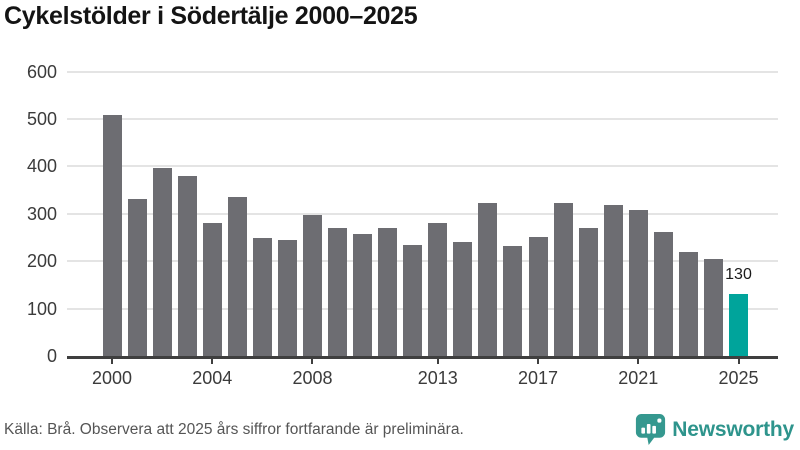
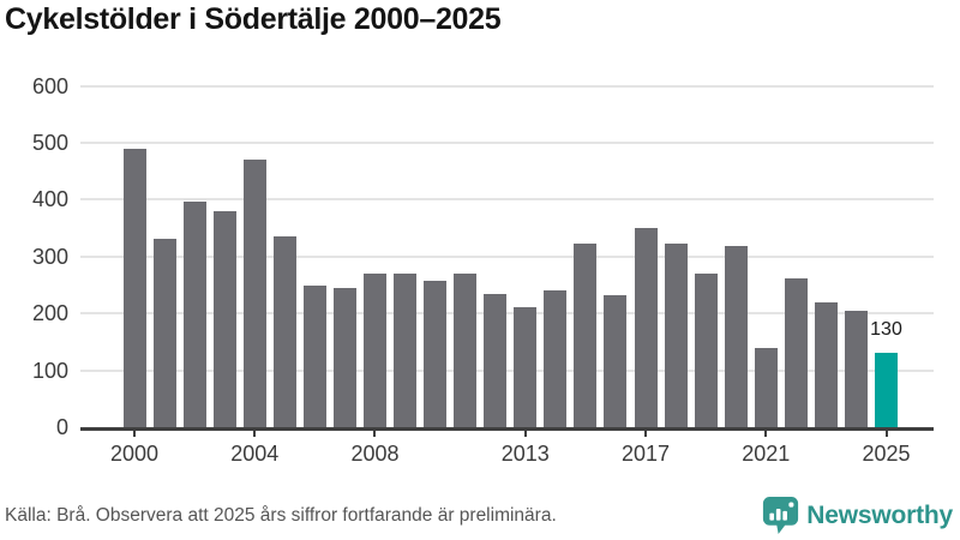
2000: 510 -> 490
2004: 280 -> 470
2008: 300 -> 270
2013: 280 -> 210
2017: 250 -> 350
2021: 310 -> 140
